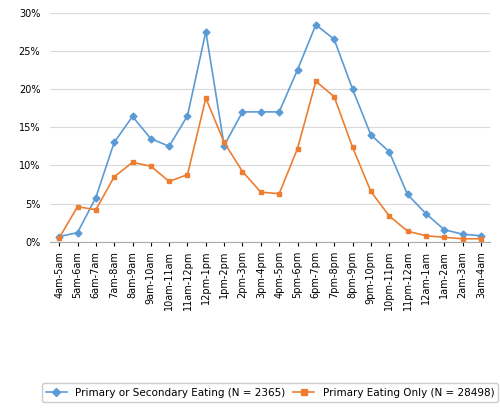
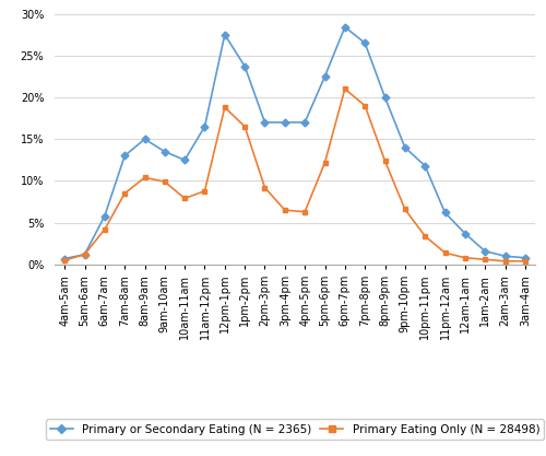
Primary Eating Only (N = 28498)/5am-6am: 4.6% -> 1.2%
Primary or Secondary Eating (N = 2365)/8am-9am: 16.4% -> 15.0%
Primary or Secondary Eating (N = 2365)/1pm-2pm: 12.6% -> 23.7%
Primary Eating Only (N = 28498)/1pm-2pm: 13.0% -> 16.5%
